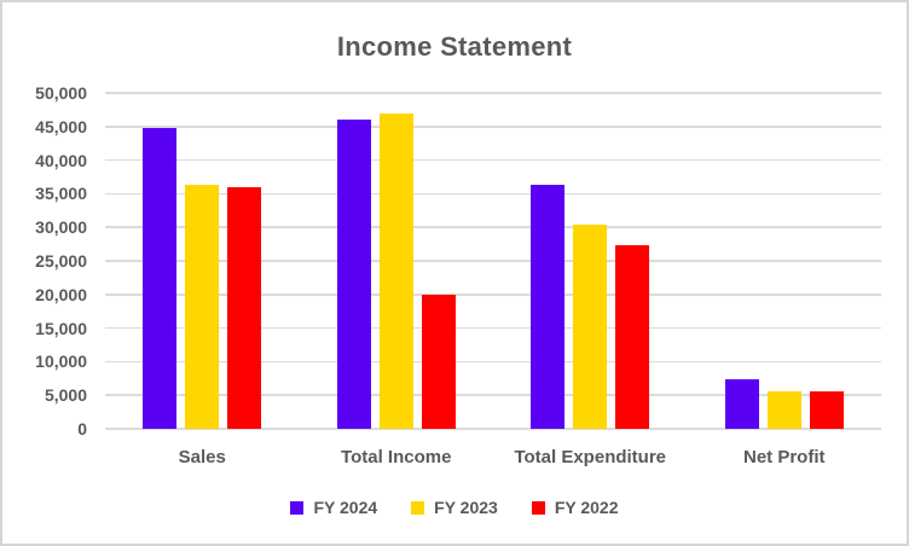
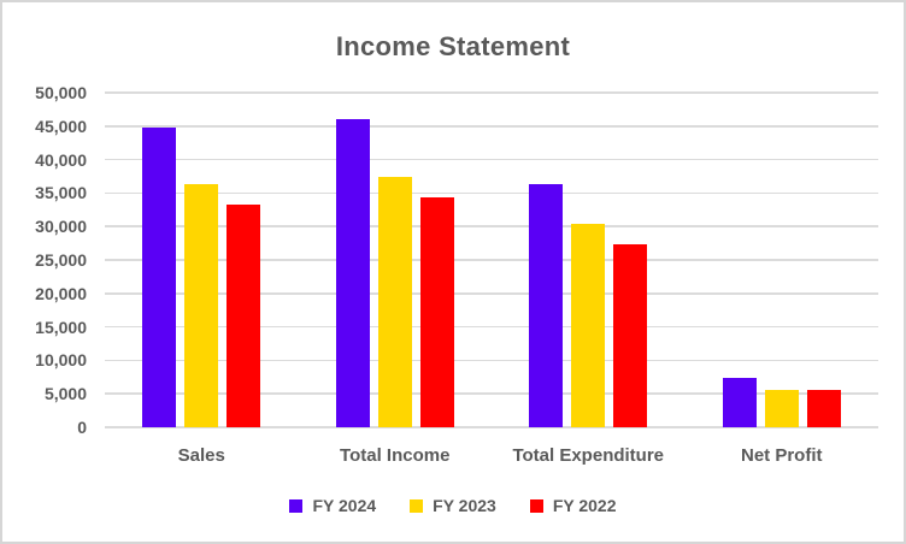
FY 2022/Sales: 36000 -> 33000
FY 2023/Total Income: 47000 -> 38000
FY 2022/Total Income: 20000 -> 34000
